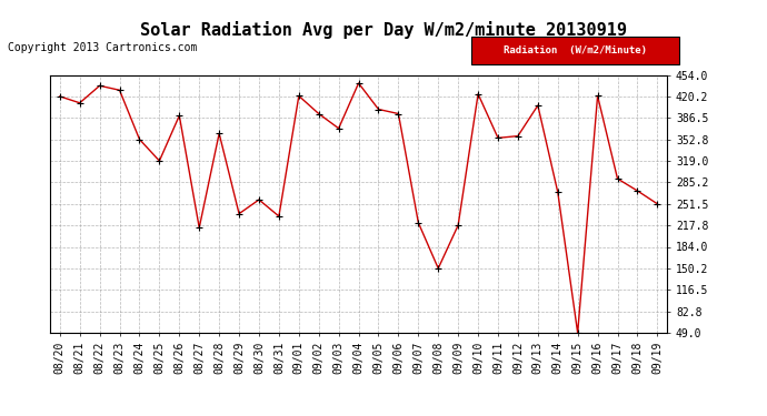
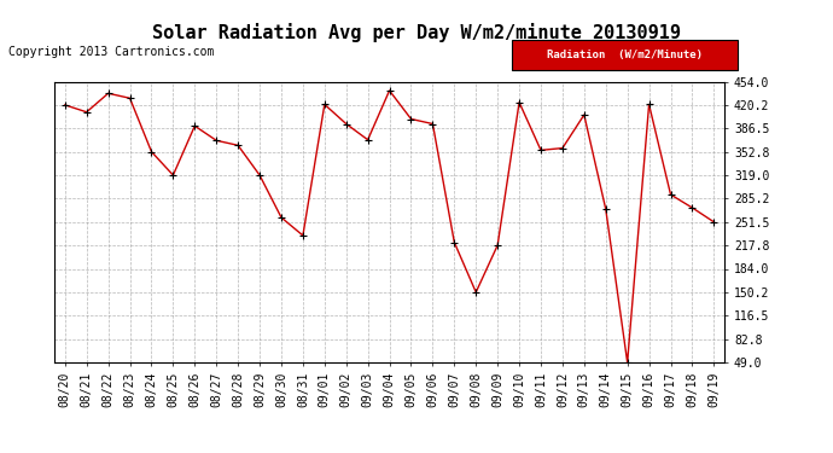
08/27: 214 -> 369
08/29: 236 -> 319
